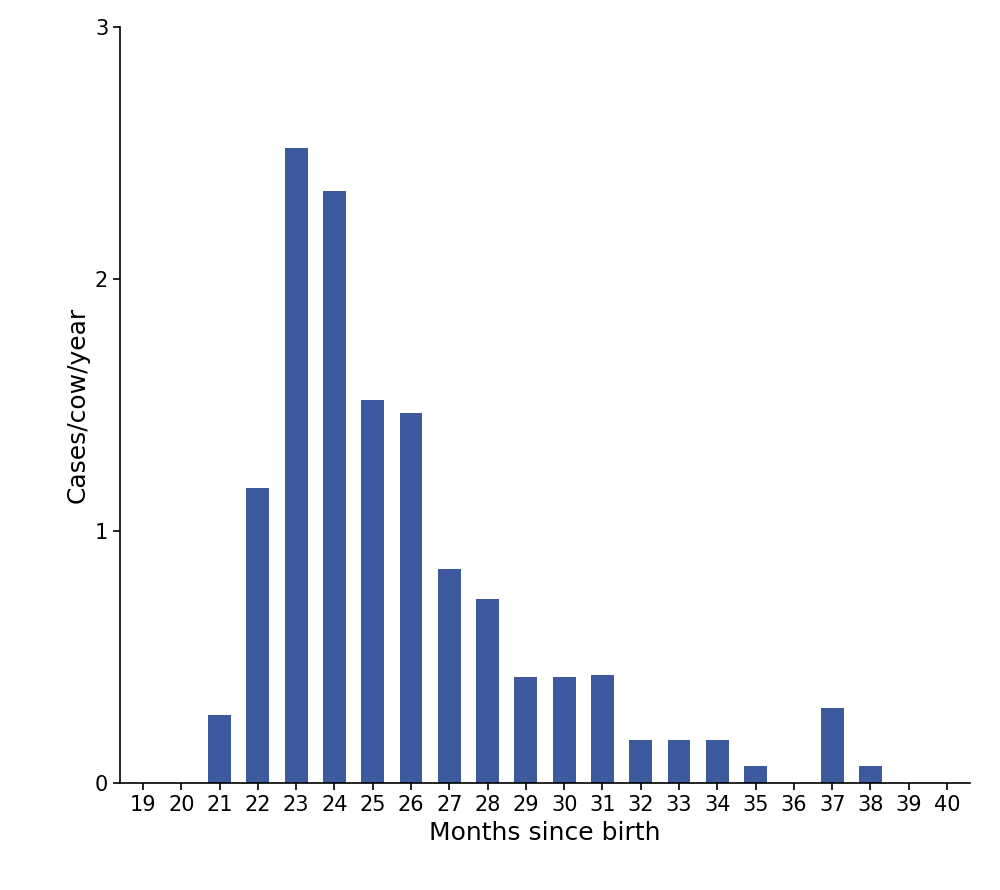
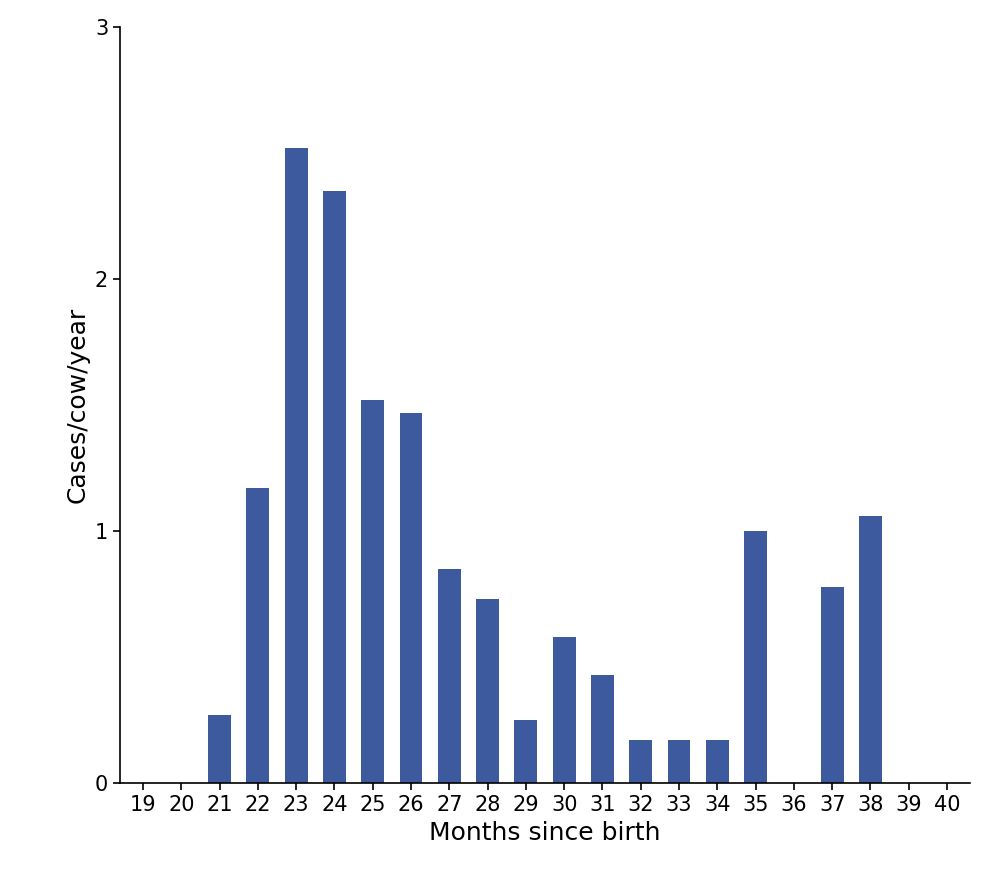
29: 0.42 -> 0.25
30: 0.42 -> 0.58
35: 0.07 -> 1.00
37: 0.30 -> 0.78
38: 0.07 -> 1.06
